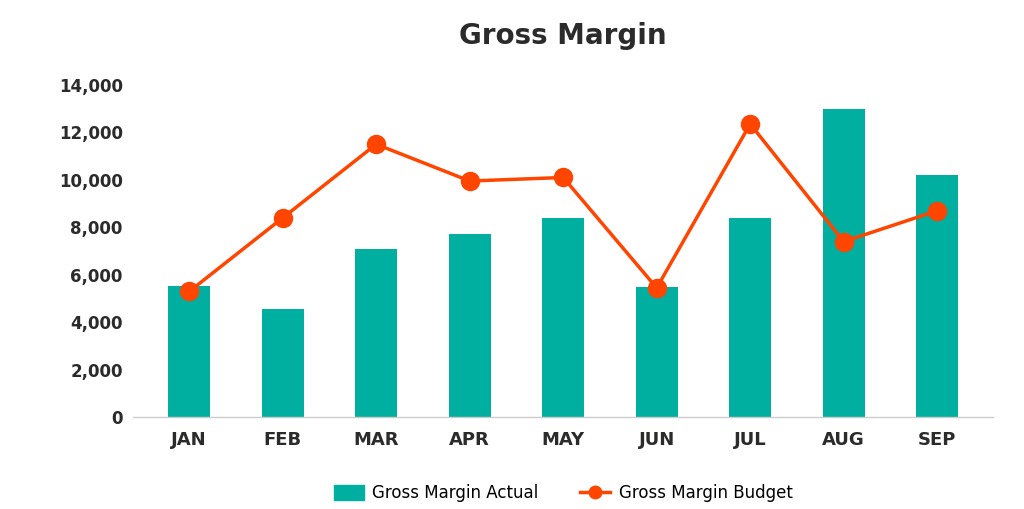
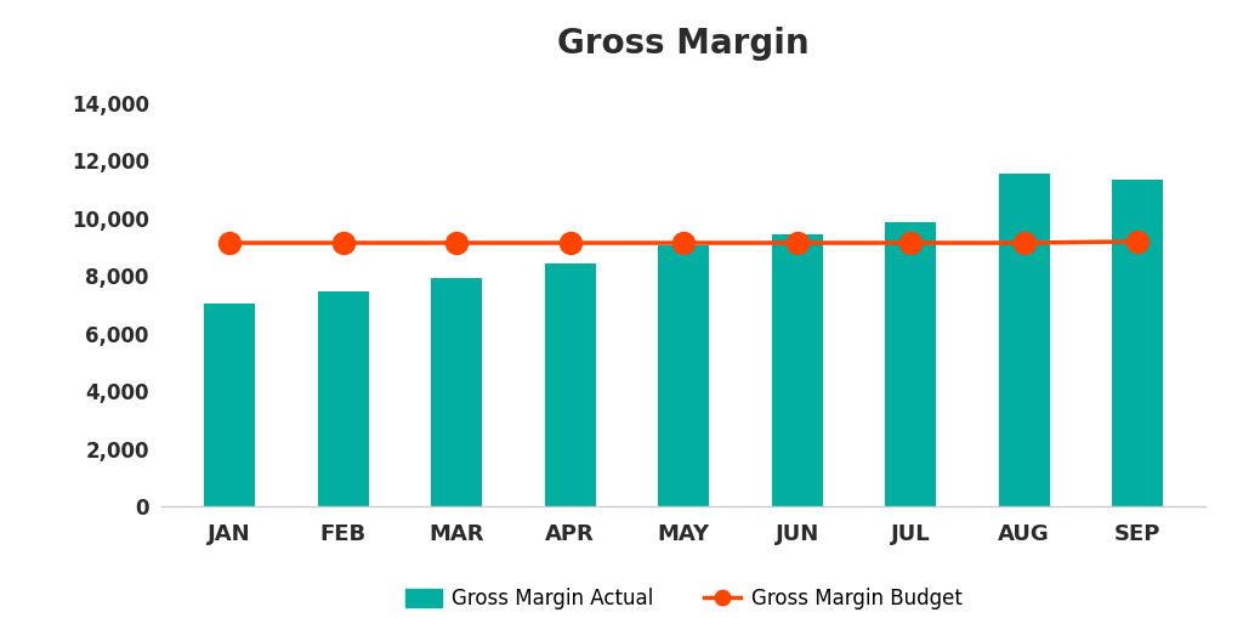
Gross Margin Actual/JAN: 5,550 -> 7,050
Gross Margin Budget/JAN: 5,300 -> 9,150
Gross Margin Actual/FEB: 4,550 -> 7,450
Gross Margin Budget/FEB: 8,400 -> 9,150
Gross Margin Actual/MAR: 7,100 -> 7,950
Gross Margin Budget/MAR: 11,500 -> 9,150
Gross Margin Actual/APR: 7,700 -> 8,450
Gross Margin Budget/APR: 9,950 -> 9,150
Gross Margin Actual/MAY: 8,400 -> 9,050
Gross Margin Budget/MAY: 10,100 -> 9,150
Gross Margin Actual/JUN: 5,500 -> 9,450
Gross Margin Budget/JUN: 5,450 -> 9,150
Gross Margin Actual/JUL: 8,400 -> 9,850
Gross Margin Budget/JUL: 12,350 -> 9,150
Gross Margin Actual/AUG: 13,000 -> 11,550
Gross Margin Budget/AUG: 7,400 -> 9,150
Gross Margin Actual/SEP: 10,200 -> 11,350
Gross Margin Budget/SEP: 8,700 -> 9,200
